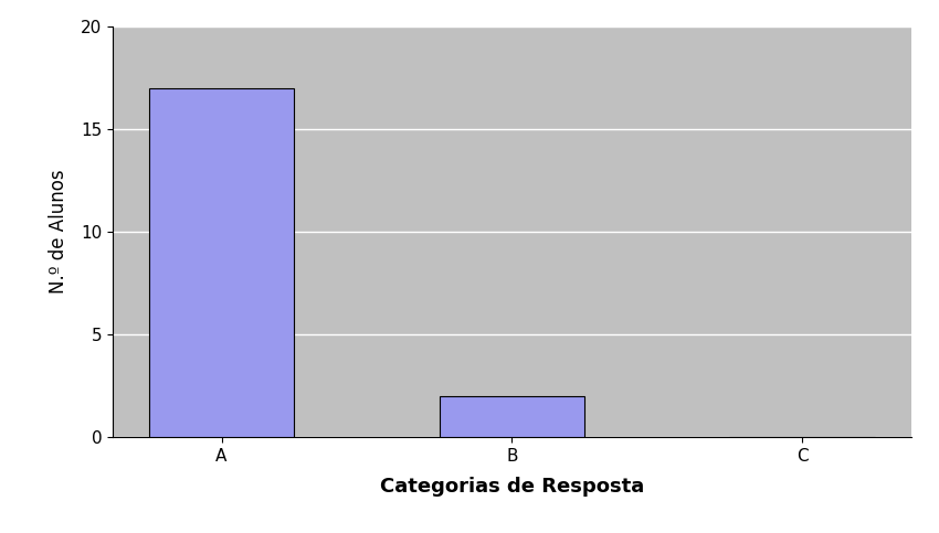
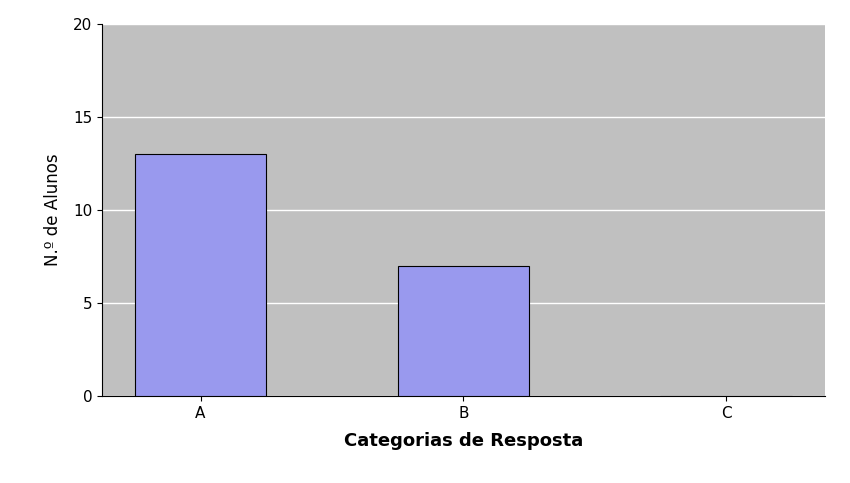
A: 17 -> 13
B: 2 -> 7
